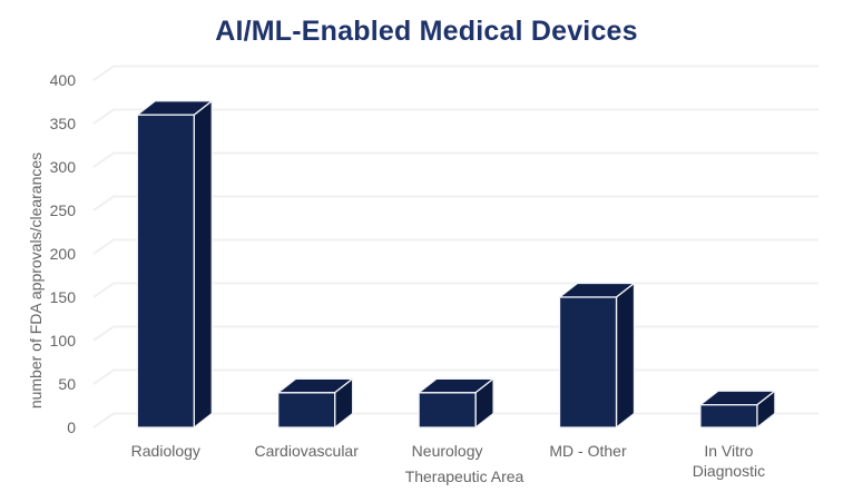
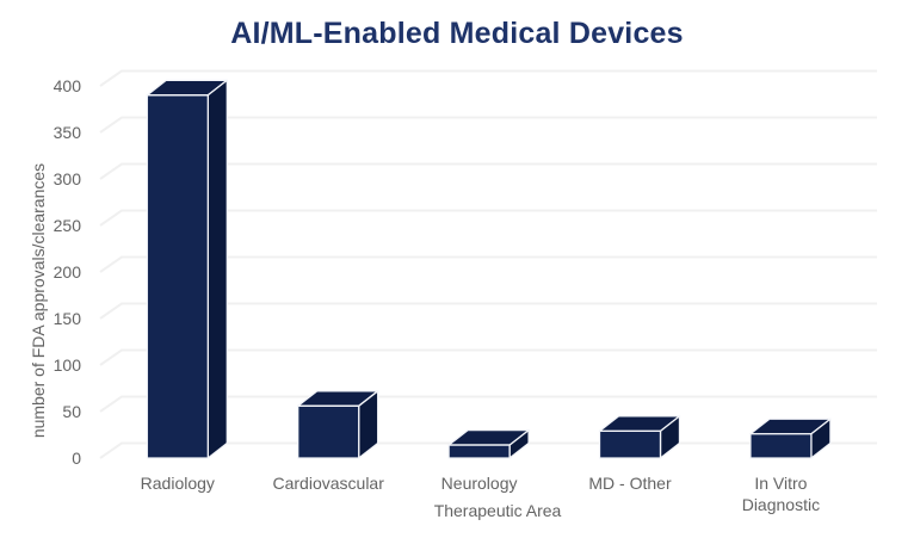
Radiology: 360 -> 390
Cardiovascular: 40 -> 60
Neurology: 40 -> 10
MD - Other: 150 -> 30
